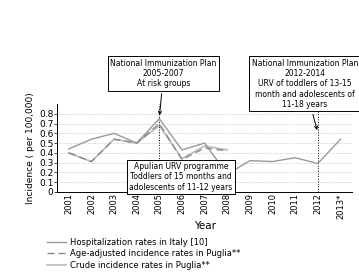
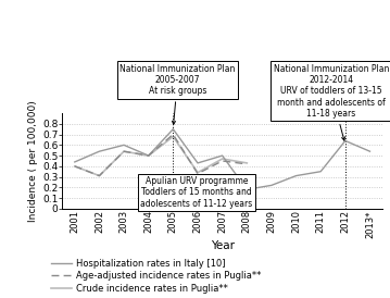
Hospitalization rates in Italy [10]/2009: 0.32 -> 0.22
Hospitalization rates in Italy [10]/2012: 0.29 -> 0.64
